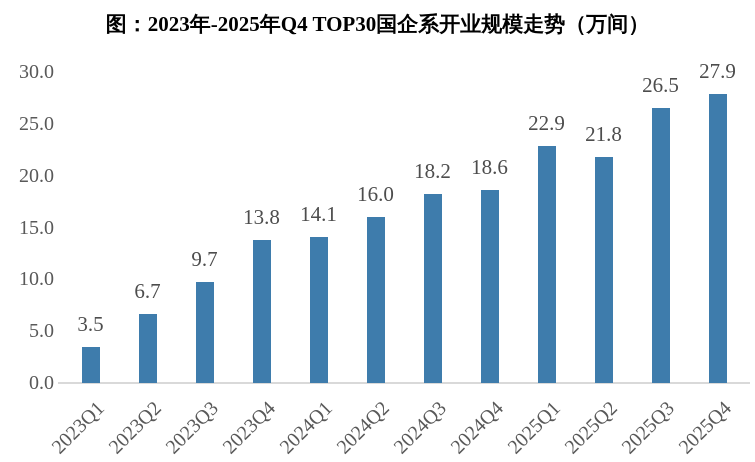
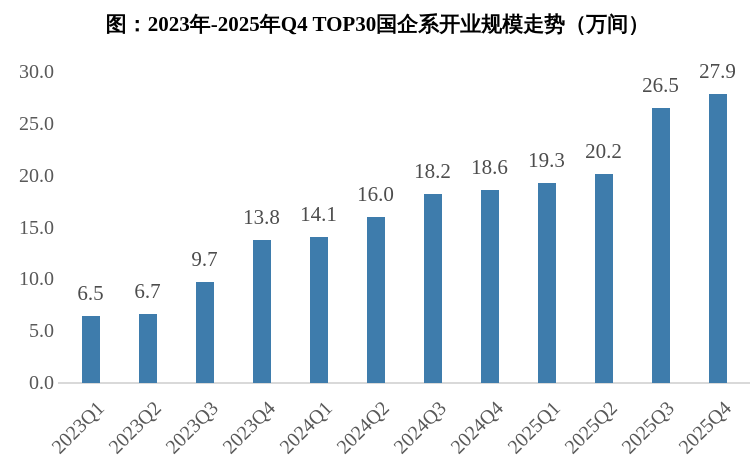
2023Q1: 3.5 -> 6.5
2025Q1: 22.9 -> 19.3
2025Q2: 21.8 -> 20.2
